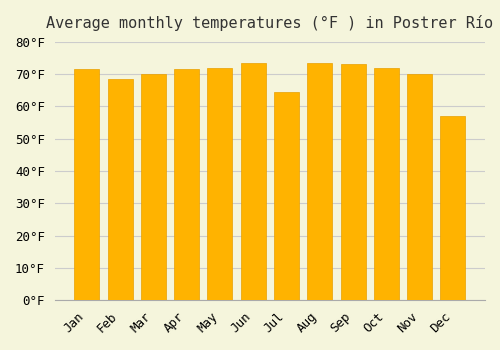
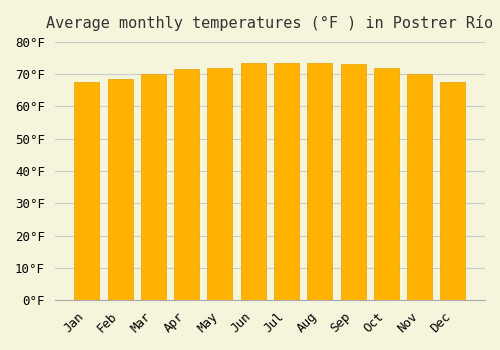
Jan: 71.5°F -> 67.5°F
Jul: 64.5°F -> 73.5°F
Dec: 57.0°F -> 67.5°F
